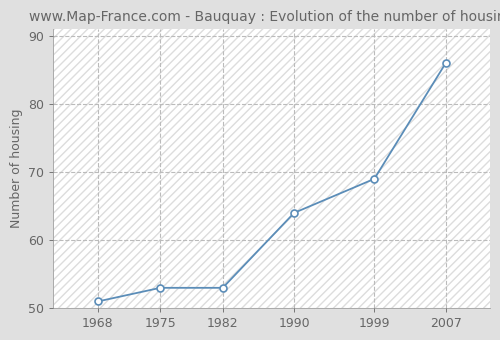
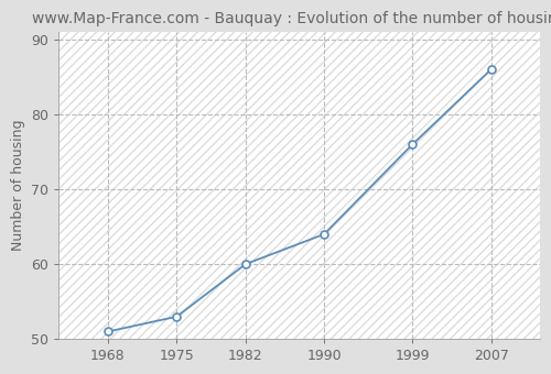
1982: 53 -> 60
1999: 69 -> 76
